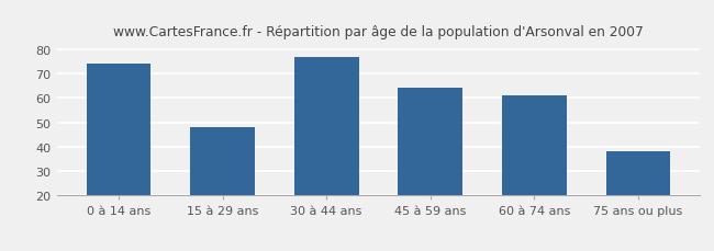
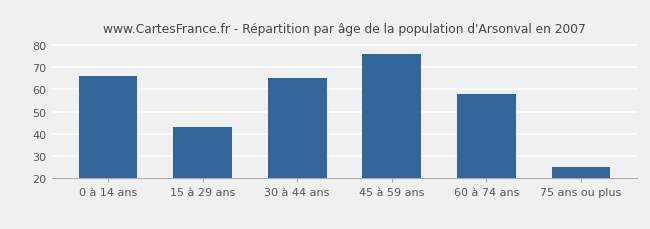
0 à 14 ans: 74 -> 66
15 à 29 ans: 48 -> 43
30 à 44 ans: 77 -> 65
45 à 59 ans: 64 -> 76
60 à 74 ans: 61 -> 58
75 ans ou plus: 38 -> 25
